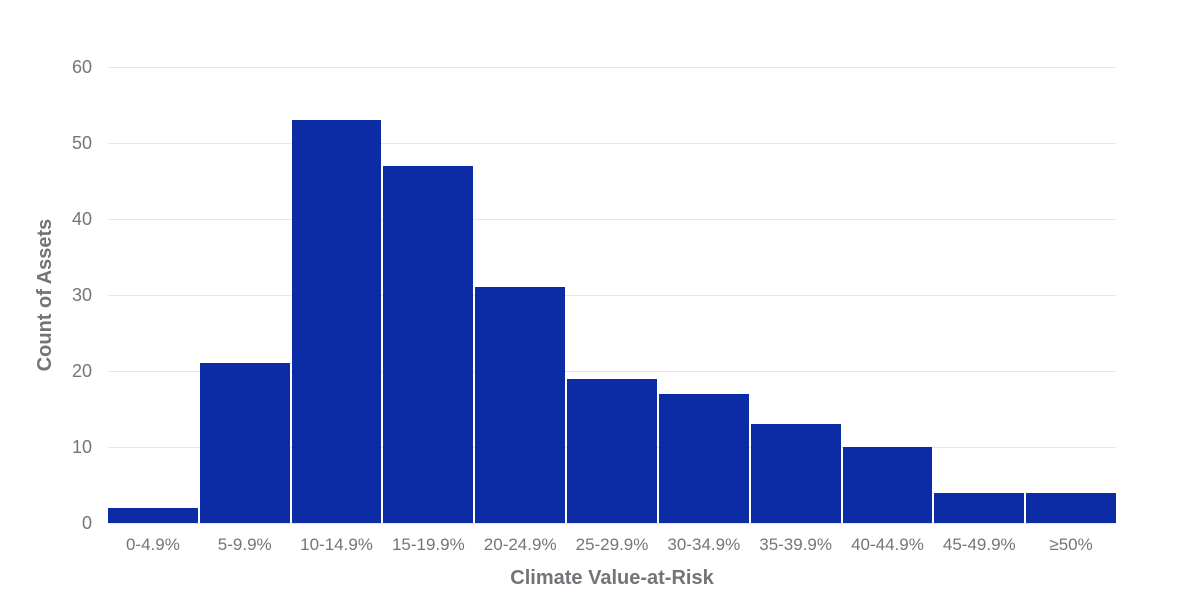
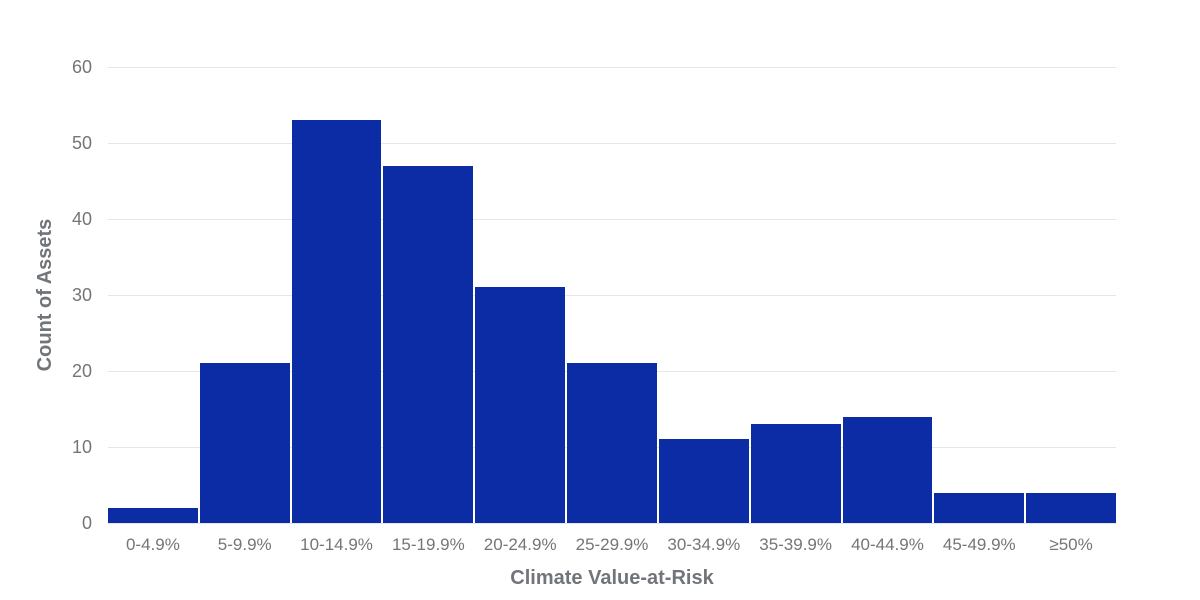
25-29.9%: 19 -> 21
30-34.9%: 17 -> 11
40-44.9%: 10 -> 14
